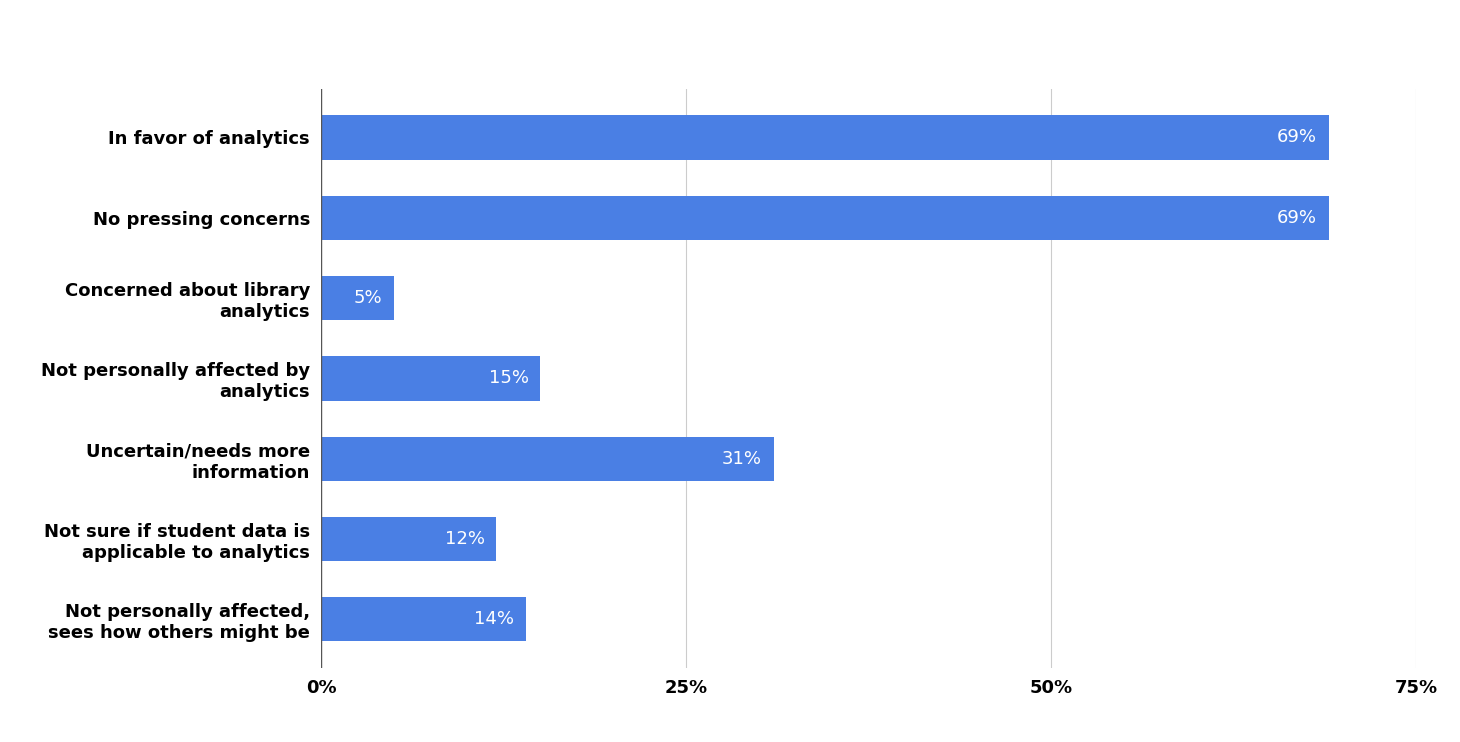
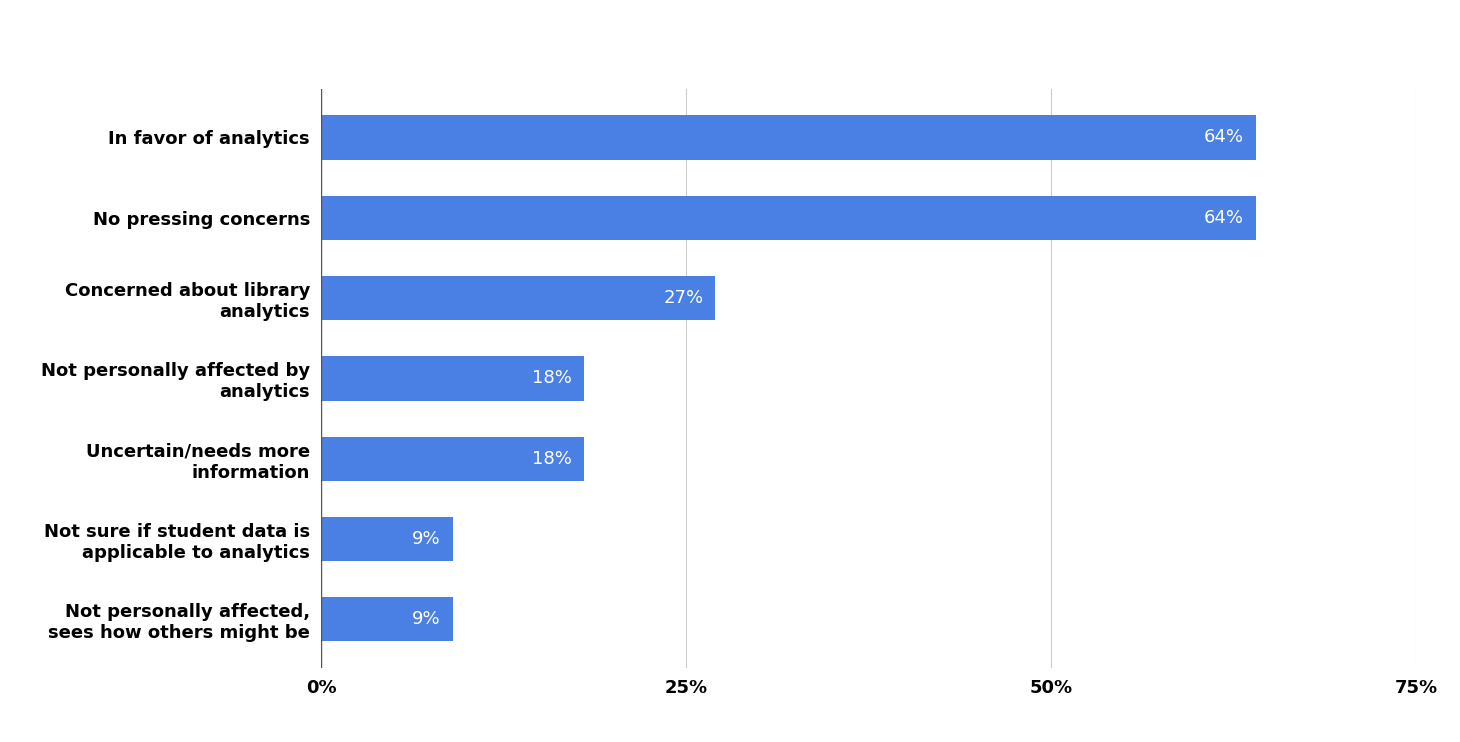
In favor of analytics: 69% -> 64%
No pressing concerns: 69% -> 64%
Concerned about library analytics: 5% -> 27%
Not personally affected by analytics: 15% -> 18%
Uncertain/needs more information: 31% -> 18%
Not sure if student data is applicable to analytics: 12% -> 9%
Not personally affected, sees how others might be: 14% -> 9%
